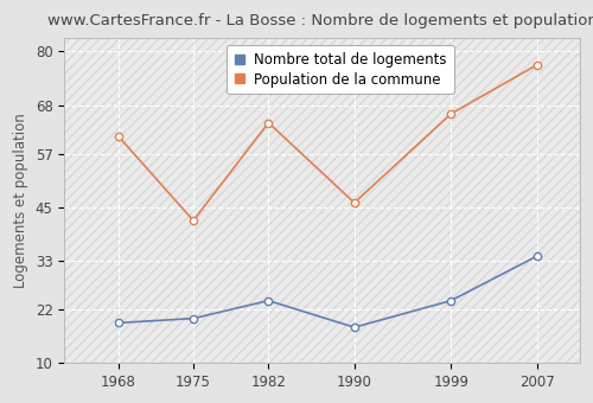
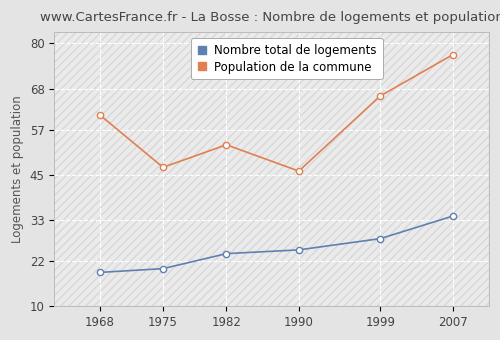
Population de la commune/1975: 42 -> 47
Population de la commune/1982: 64 -> 53
Nombre total de logements/1990: 18 -> 25
Nombre total de logements/1999: 24 -> 28
